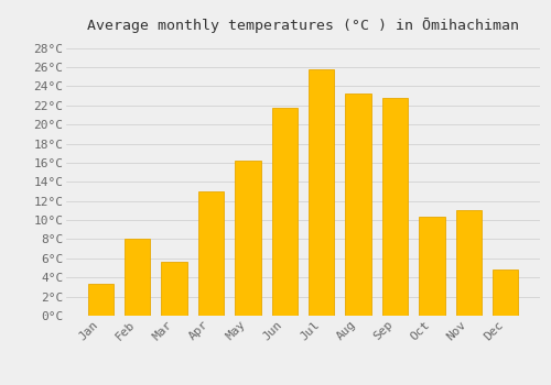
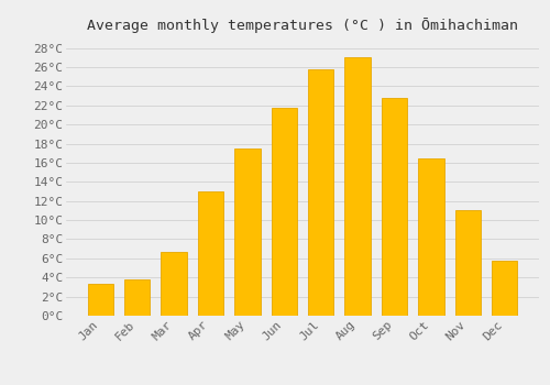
Feb: 8.0°C -> 3.8°C
Mar: 5.6°C -> 6.7°C
May: 16.2°C -> 17.5°C
Aug: 23.2°C -> 27.1°C
Oct: 10.4°C -> 16.5°C
Dec: 4.8°C -> 5.7°C
